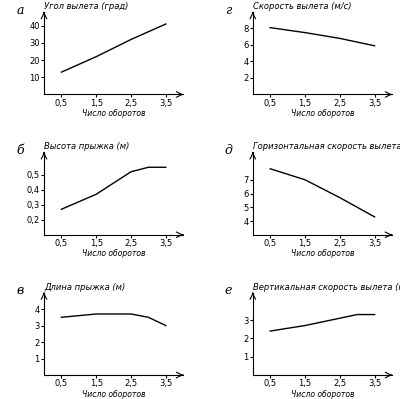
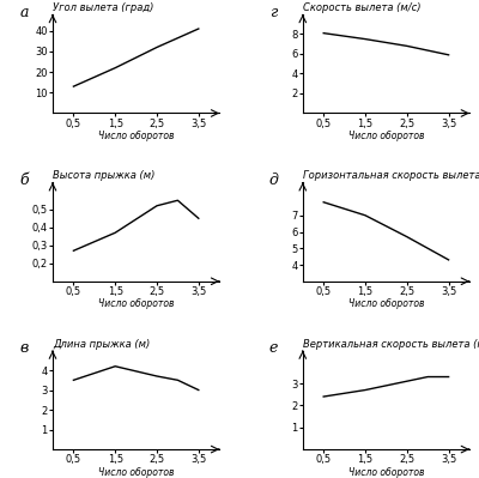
Высота прыжка (м)/3,5: 0,55 -> 0,45
Длина прыжка (м)/1,5: 3.7 -> 4.2
